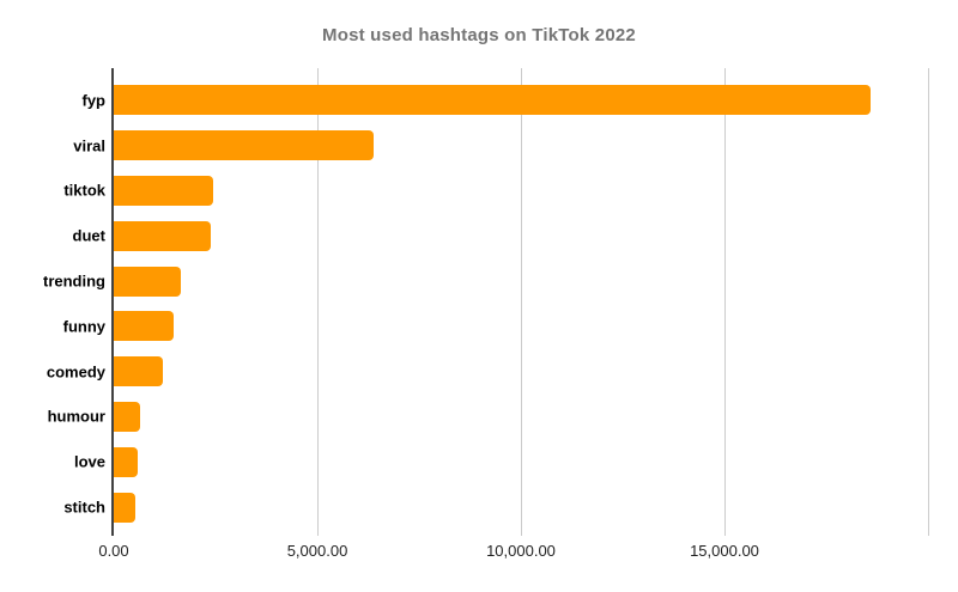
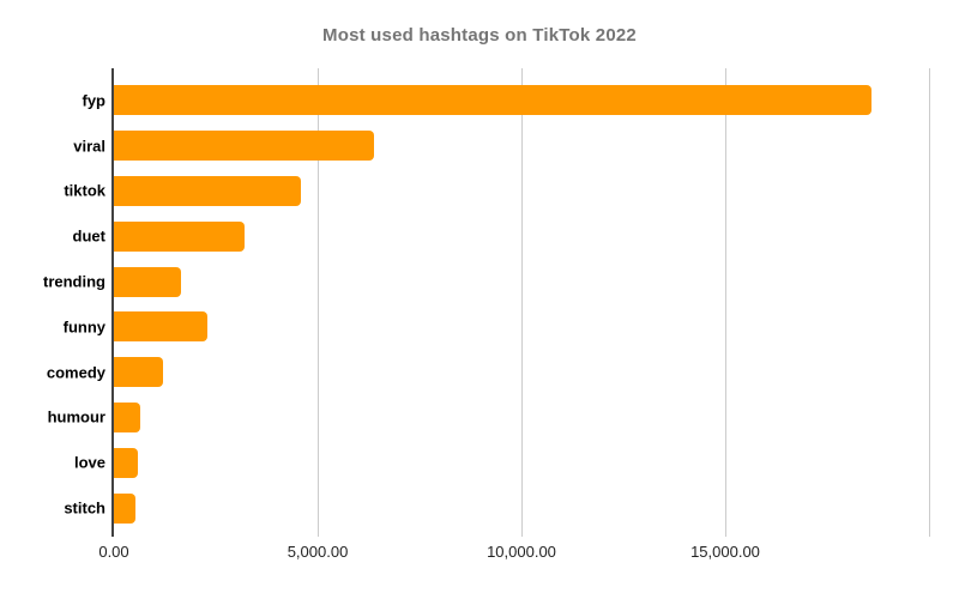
tiktok: 2400 -> 4600
duet: 2400 -> 3200
funny: 1500 -> 2300
